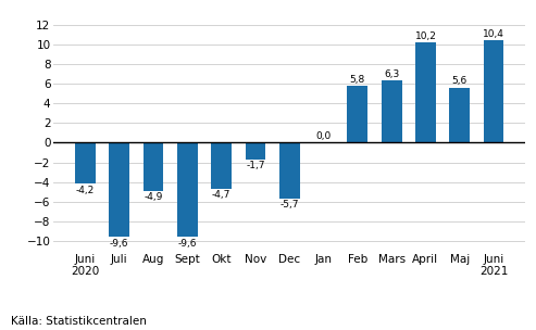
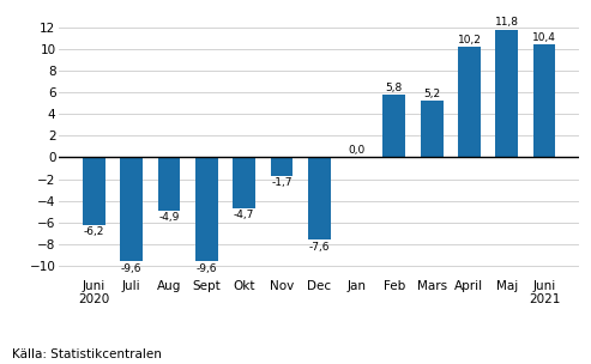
Juni 2020: -4,2 -> -6,2
Dec: -5,7 -> -7,6
Mars: 6,3 -> 5,2
Maj: 5,6 -> 11,8
